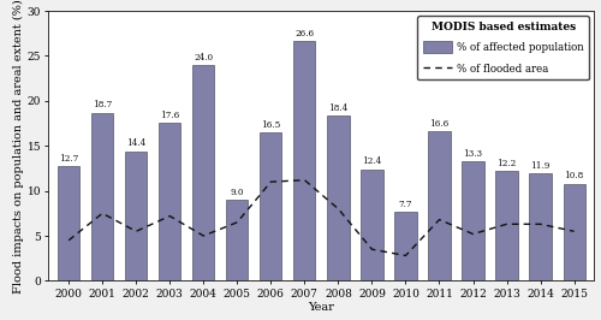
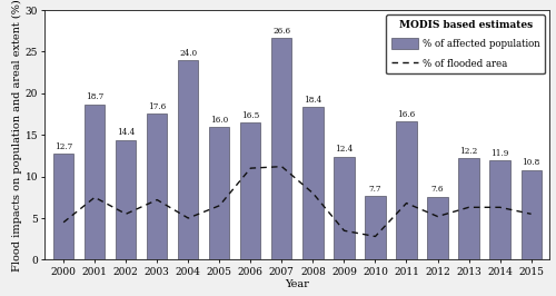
% of affected population/2005: 9.0 -> 16.0
% of affected population/2012: 13.3 -> 7.6
